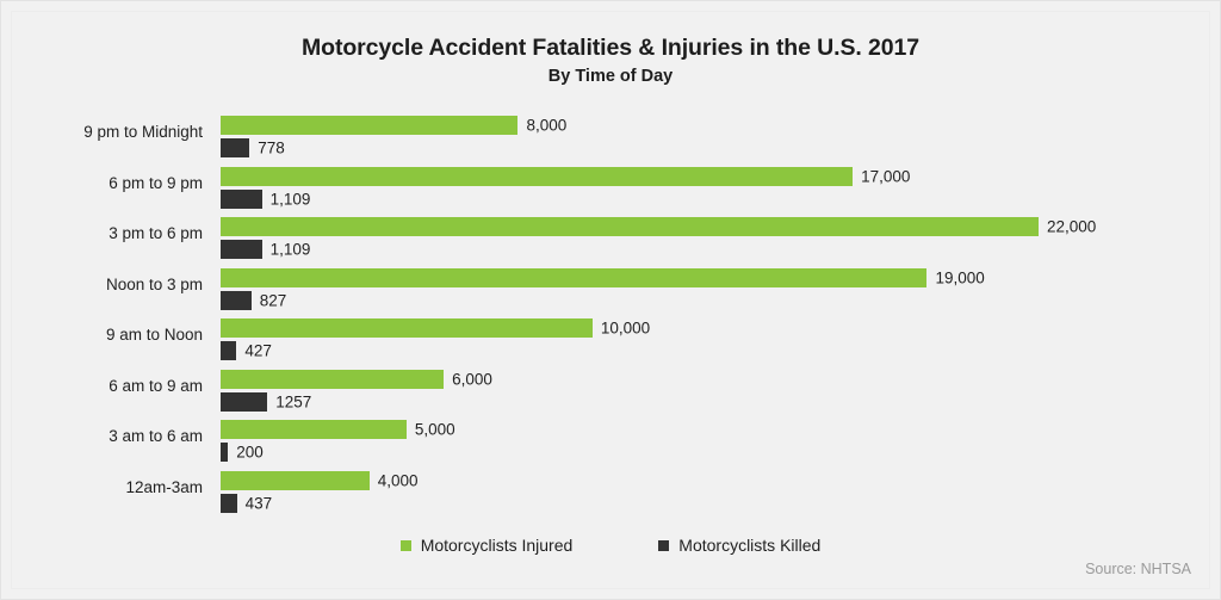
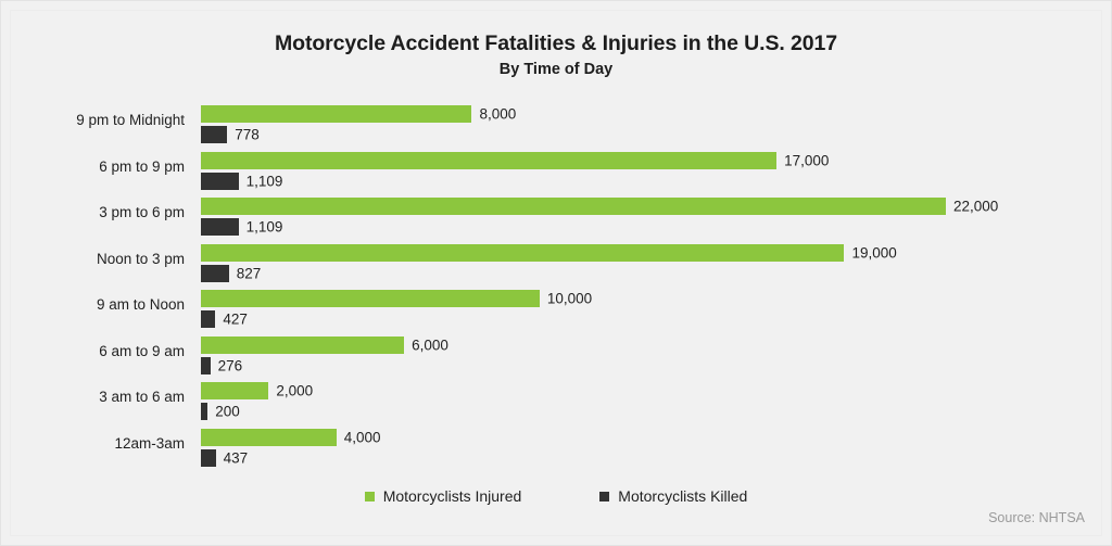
Motorcyclists Killed/6 am to 9 am: 1257 -> 276
Motorcyclists Injured/3 am to 6 am: 5,000 -> 2,000
